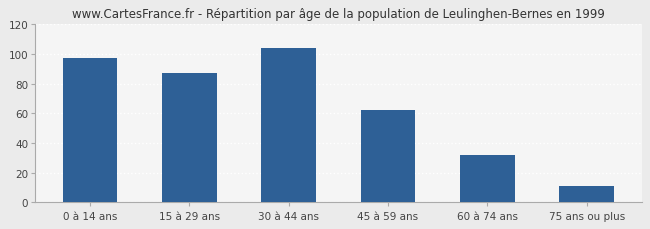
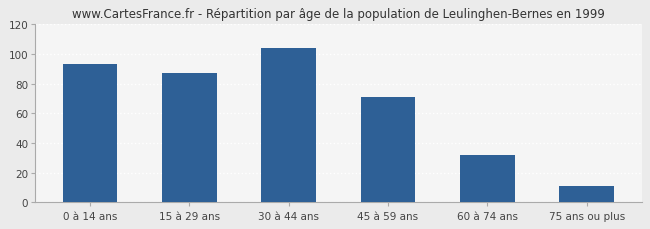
0 à 14 ans: 97 -> 93
45 à 59 ans: 62 -> 71
